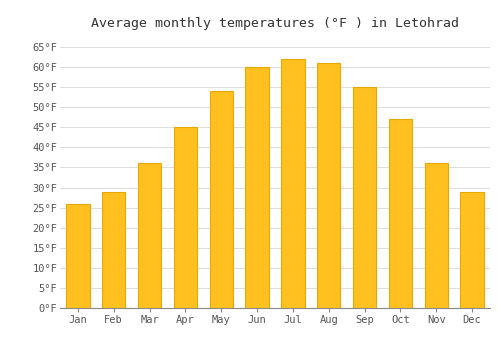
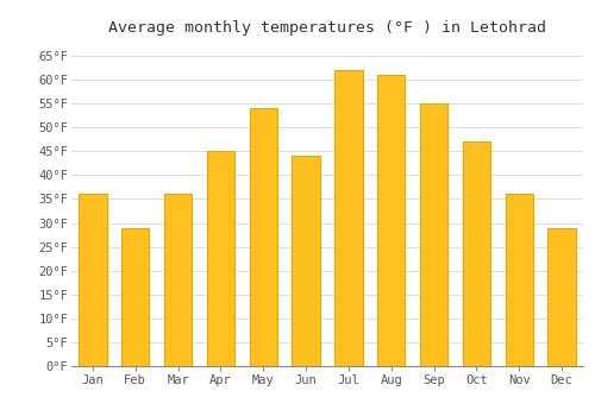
Jan: 26°F -> 36°F
Jun: 60°F -> 44°F
